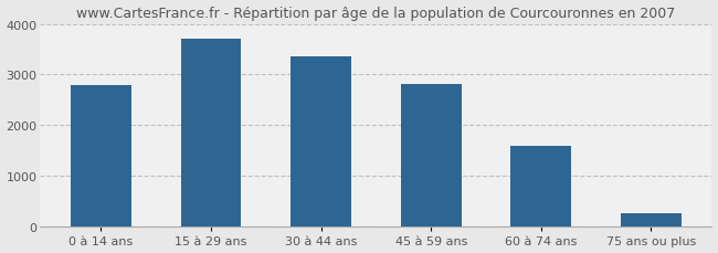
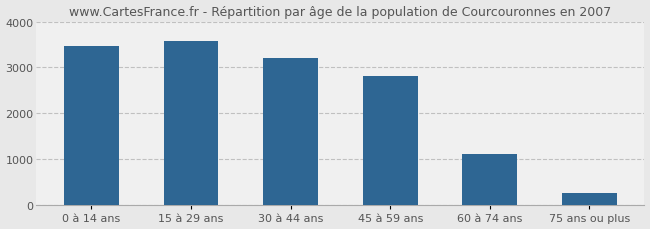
0 à 14 ans: 2800 -> 3460
15 à 29 ans: 3700 -> 3570
30 à 44 ans: 3350 -> 3200
60 à 74 ans: 1600 -> 1120
